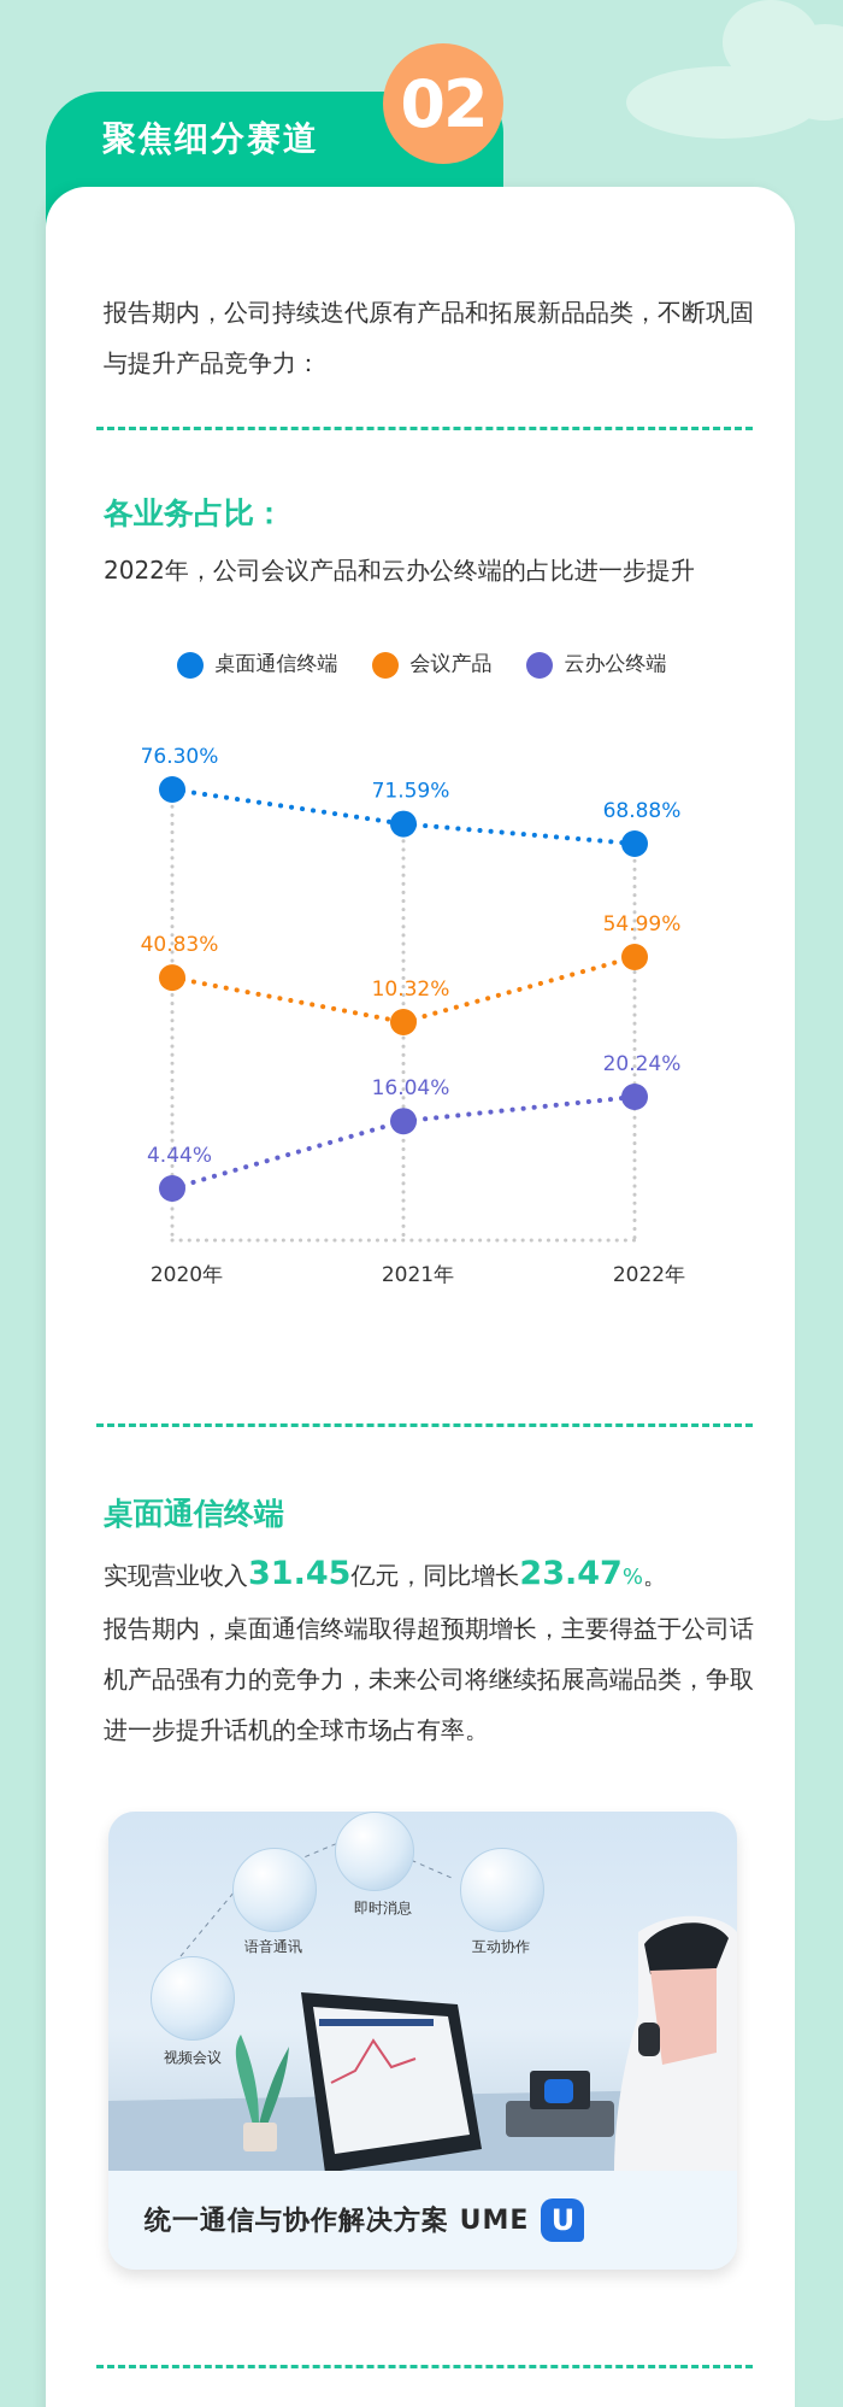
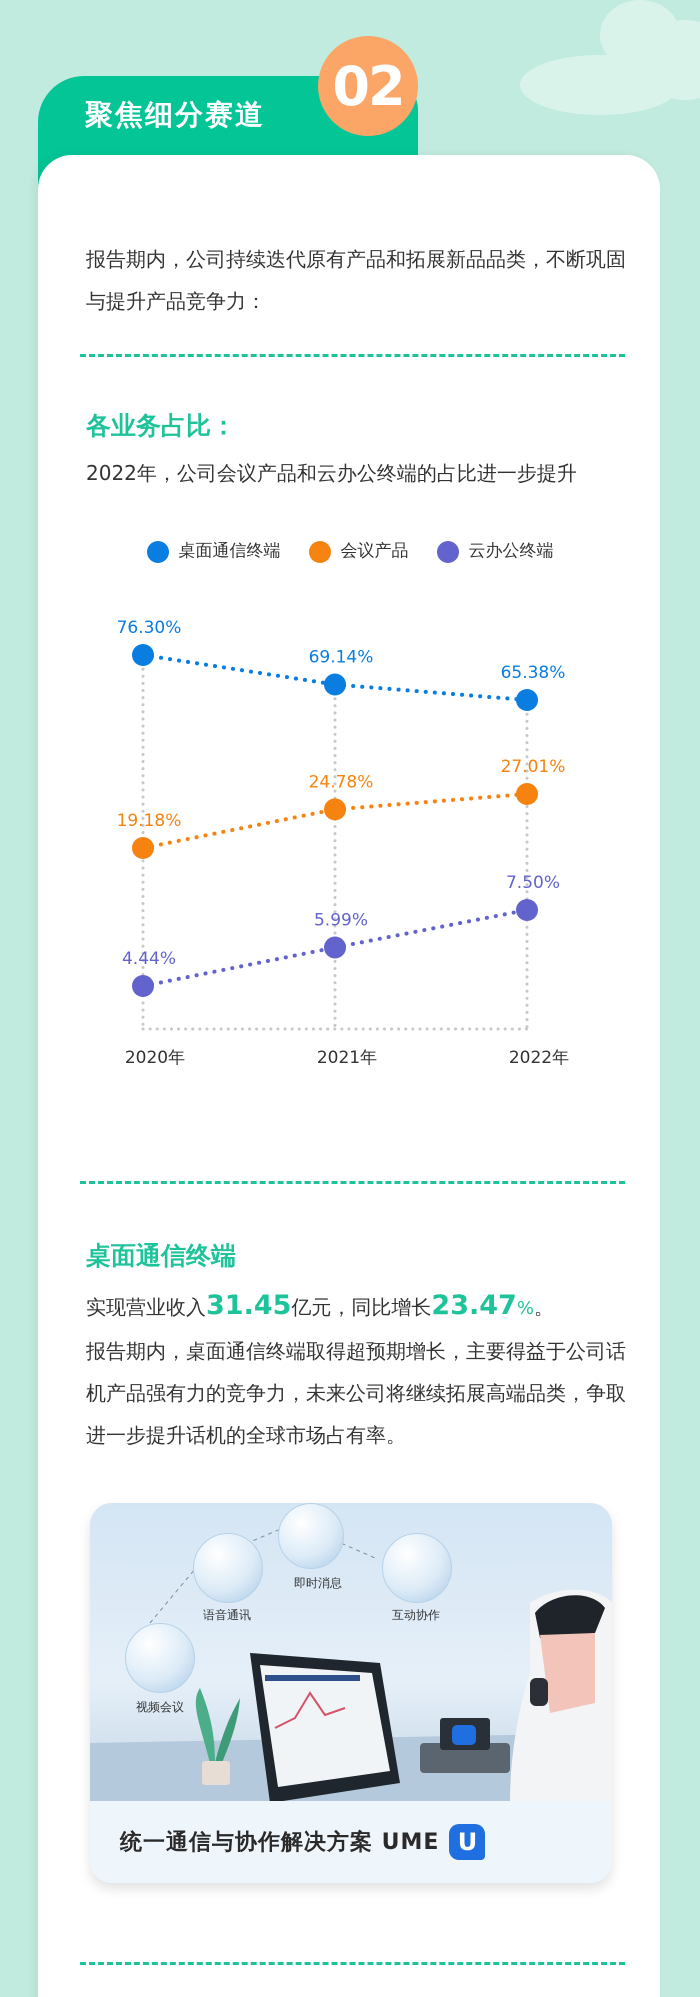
会议产品/2020年: 40.83% -> 19.18%
桌面通信终端/2021年: 71.59% -> 69.14%
会议产品/2021年: 10.32% -> 24.78%
云办公终端/2021年: 16.04% -> 5.99%
桌面通信终端/2022年: 68.88% -> 65.38%
会议产品/2022年: 54.99% -> 27.01%
云办公终端/2022年: 20.24% -> 7.50%
